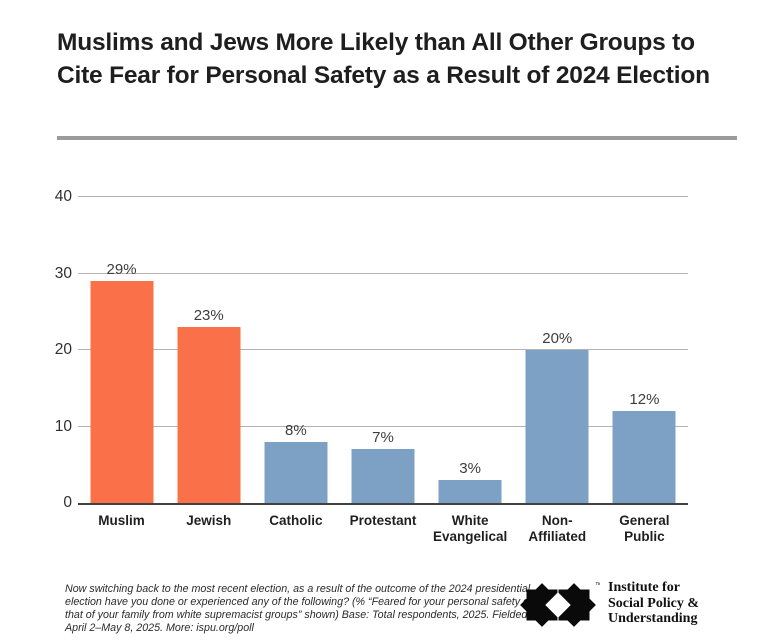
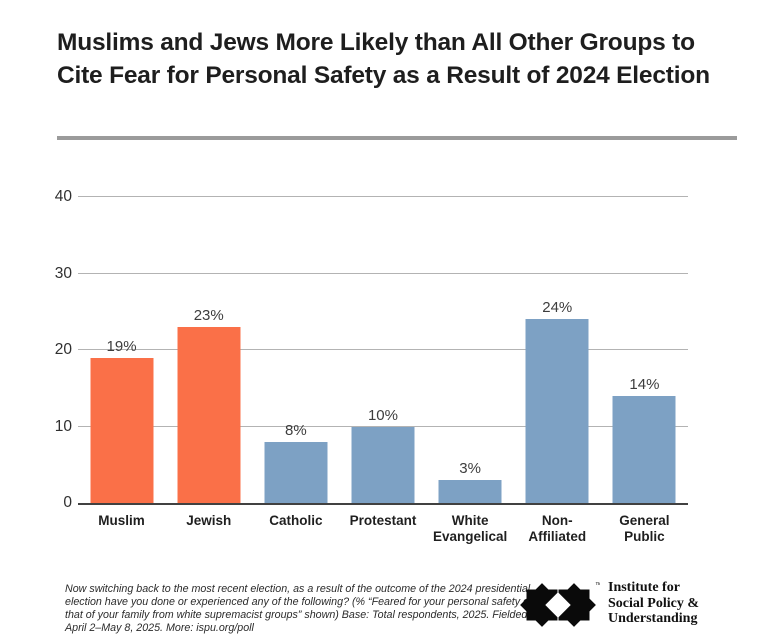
Muslim: 29% -> 19%
Protestant: 7% -> 10%
Non-Affiliated: 20% -> 24%
General Public: 12% -> 14%
